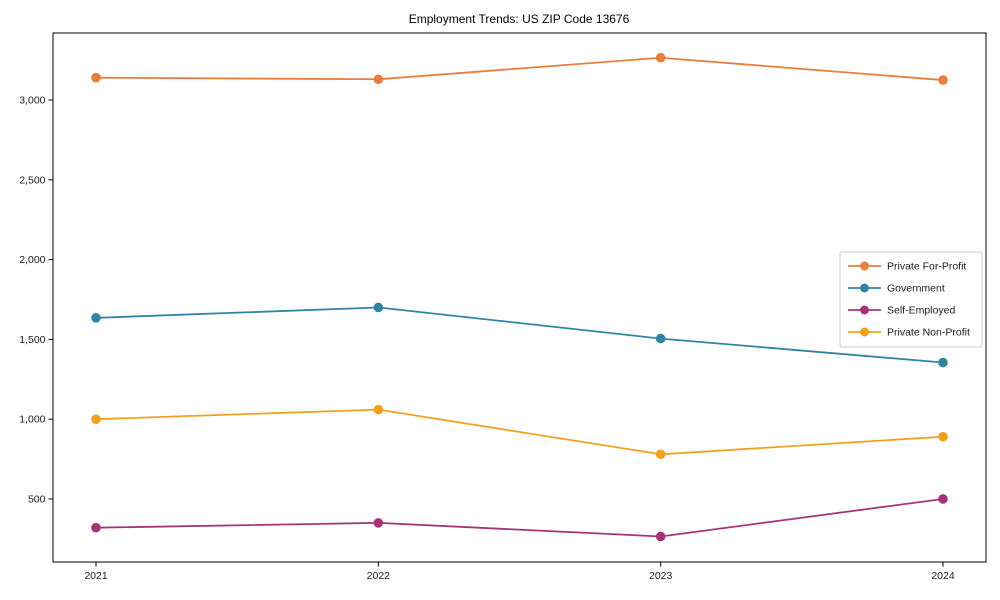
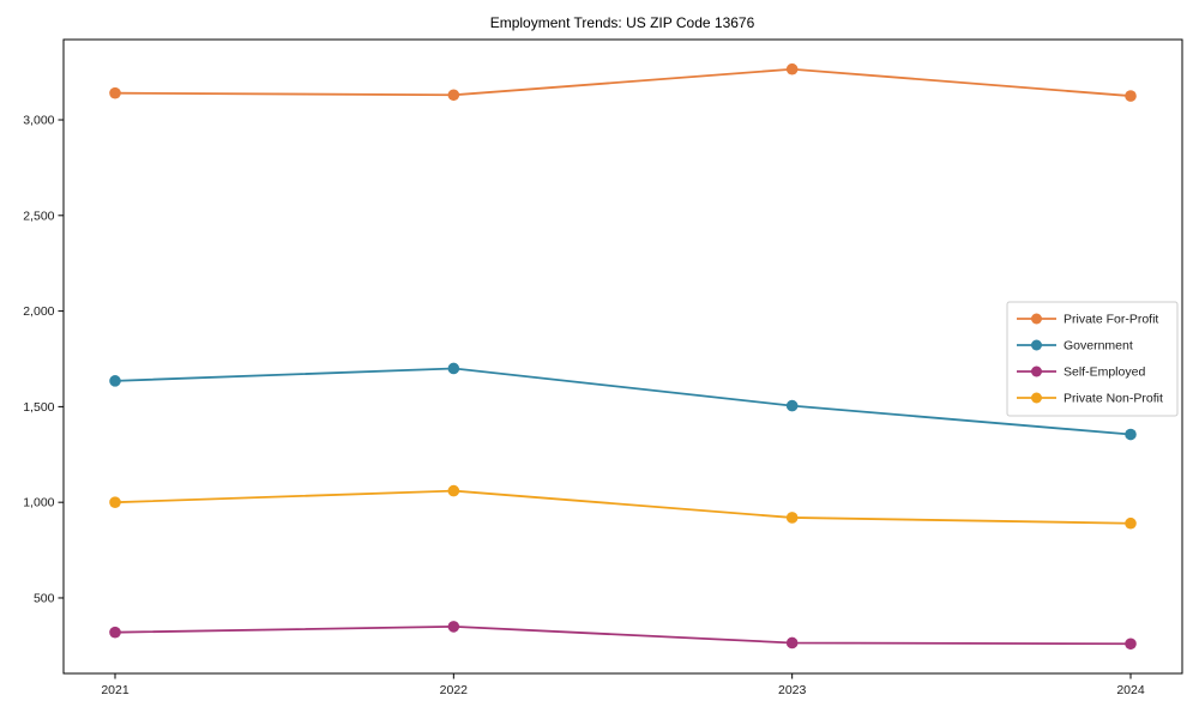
Private Non-Profit/2023: 780 -> 920
Self-Employed/2024: 500 -> 260
